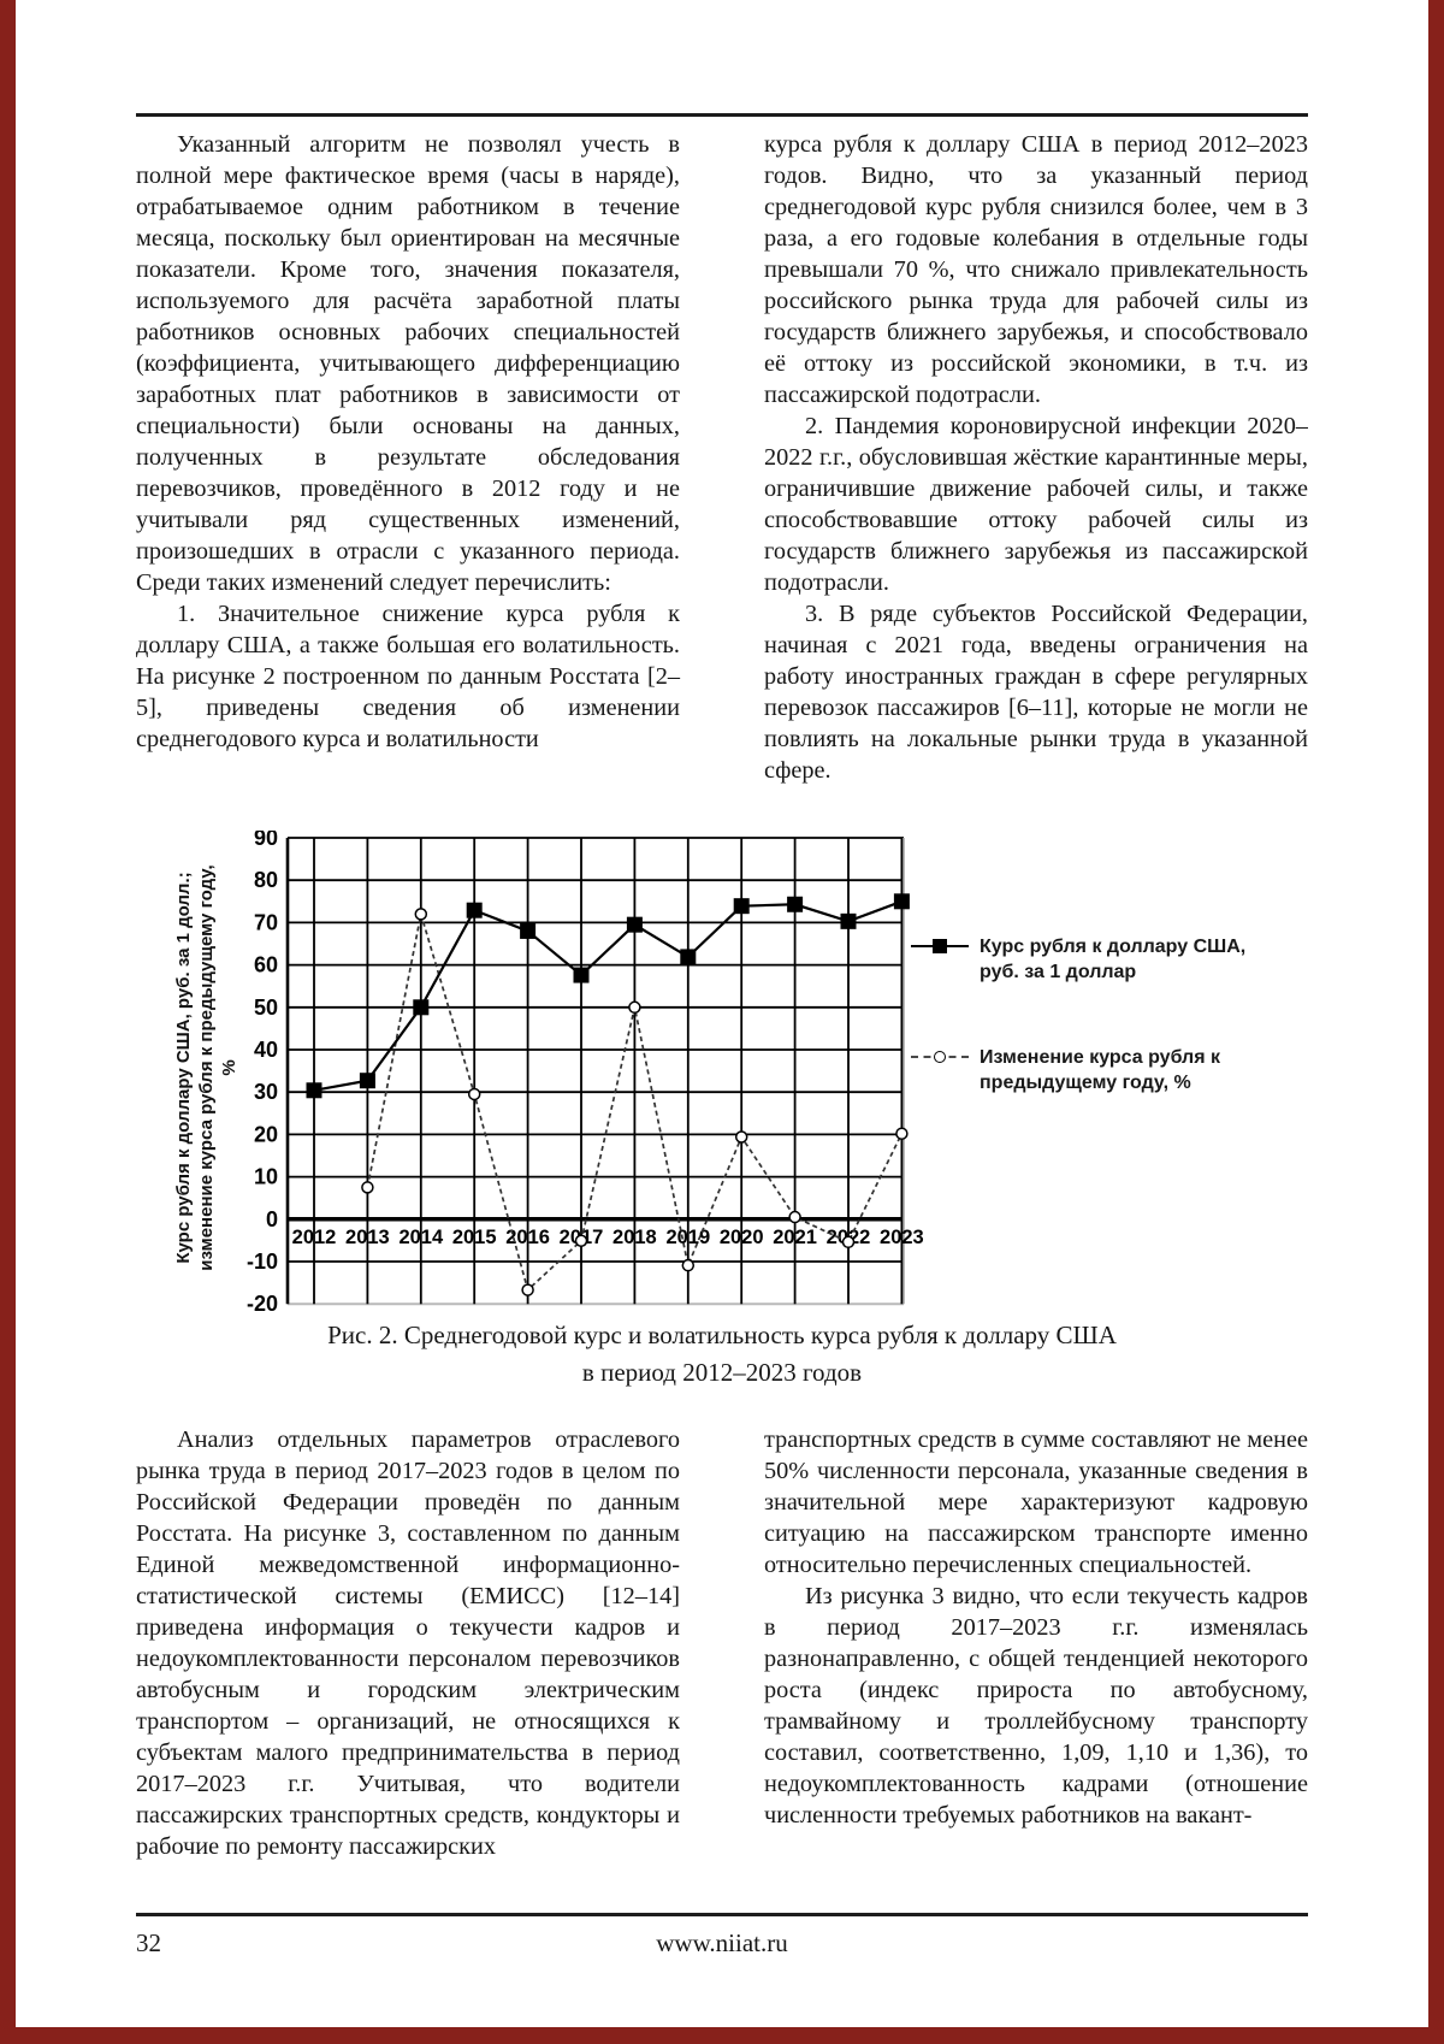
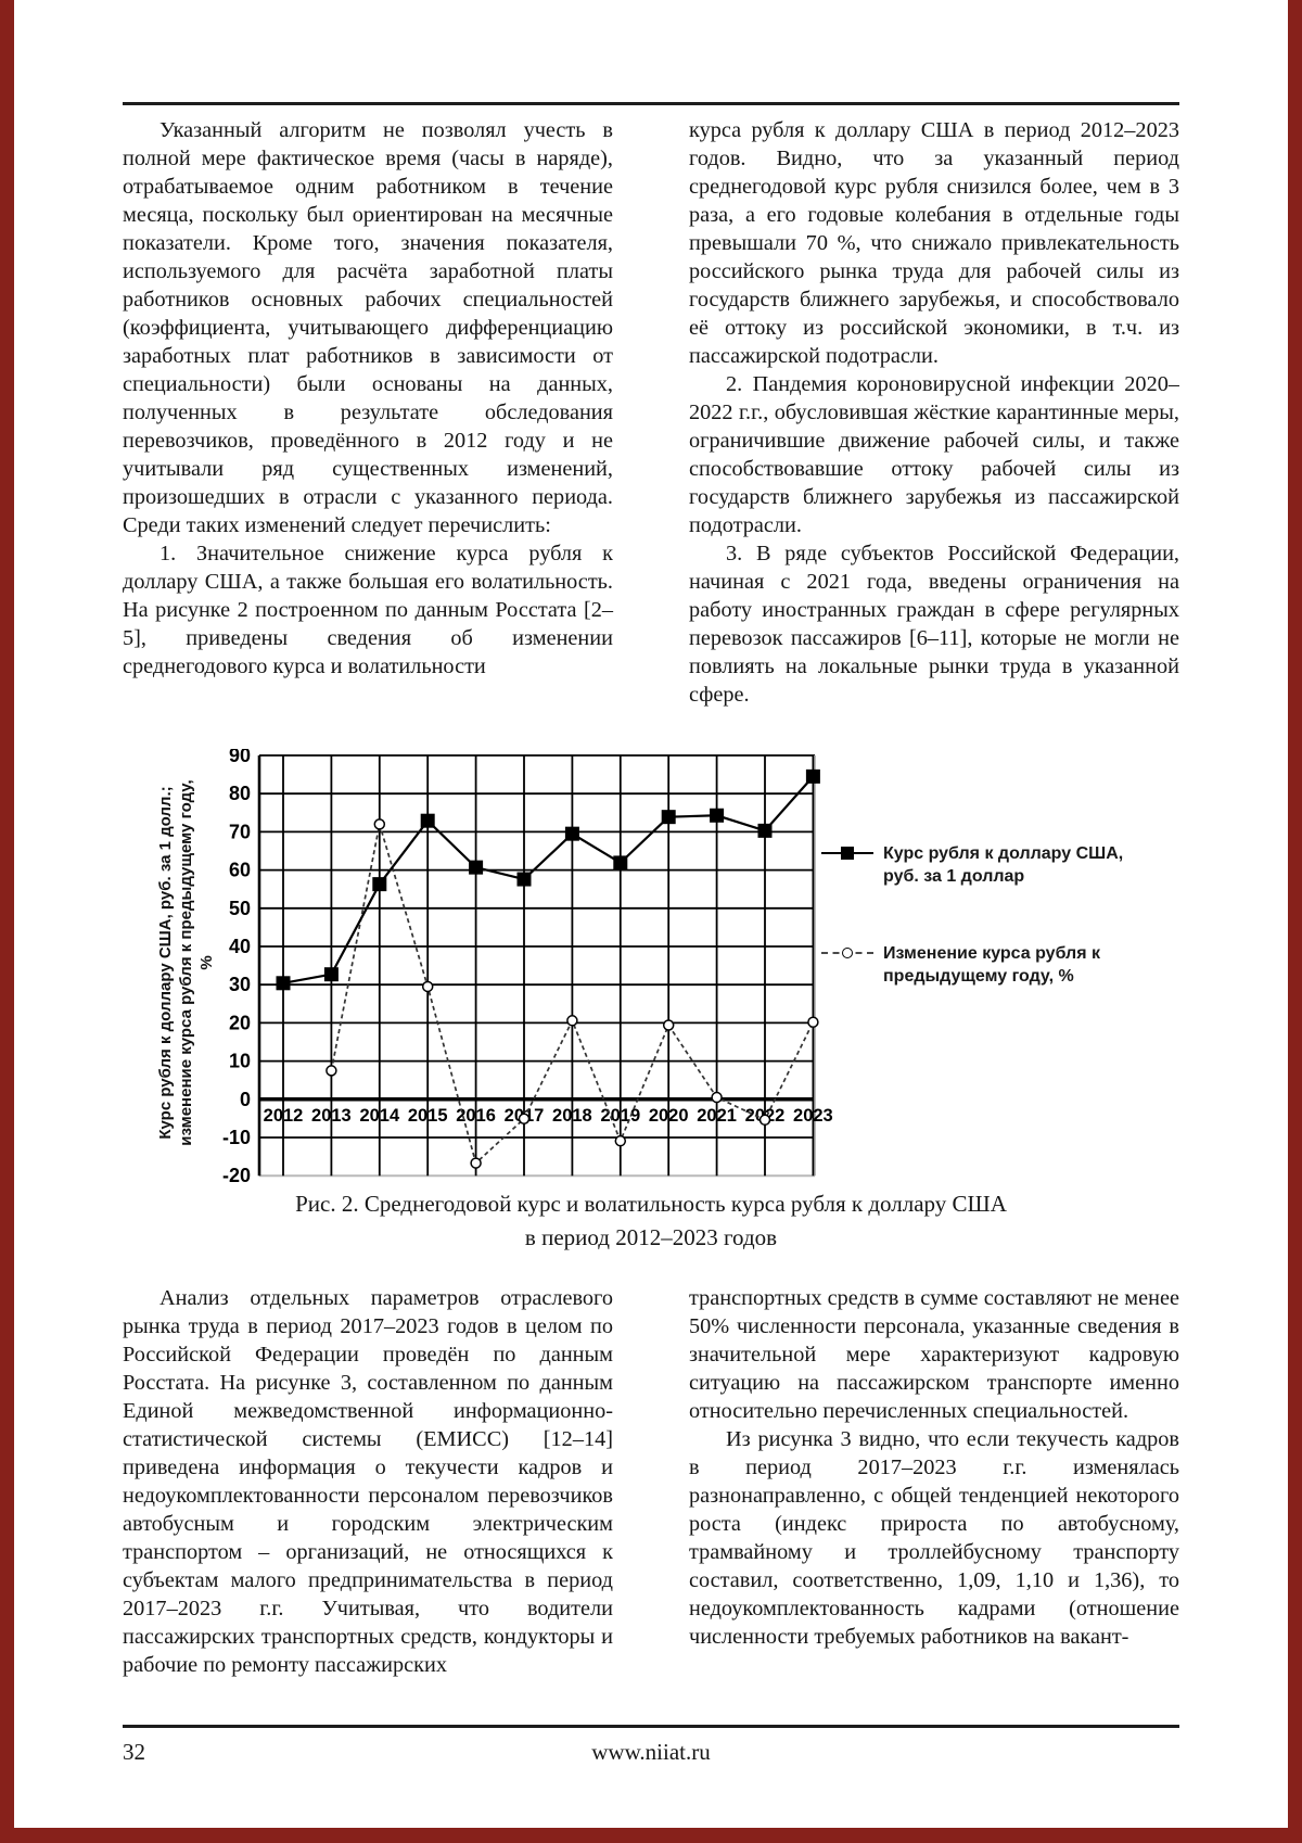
Курс рубля к доллару США, руб. за 1 доллар/2014: 50 -> 56
Курс рубля к доллару США, руб. за 1 доллар/2016: 68 -> 61
Изменение курса рубля к предыдущему году, %/2018: 50 -> 21
Курс рубля к доллару США, руб. за 1 доллар/2023: 75 -> 84
